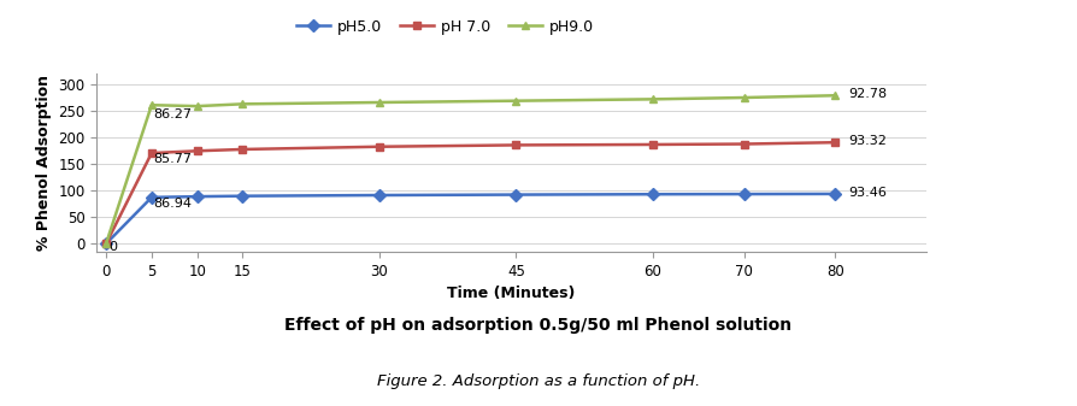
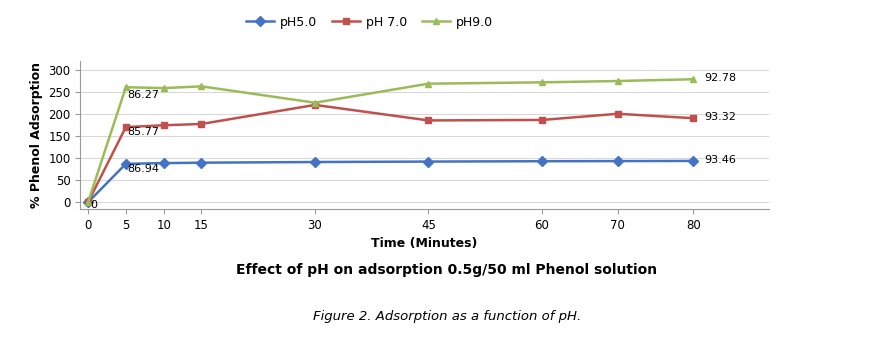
pH 7.0/30: 182 -> 220
pH9.0/30: 265 -> 225
pH 7.0/70: 187 -> 200
